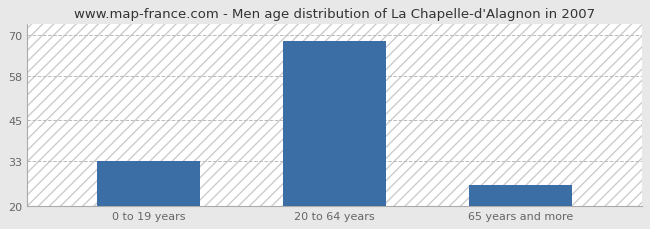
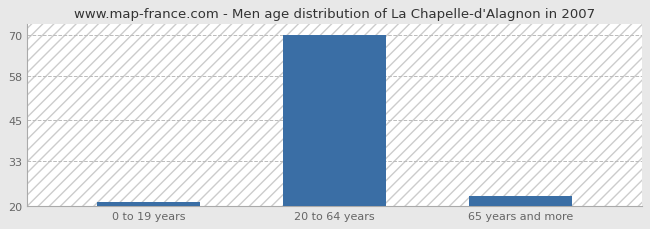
0 to 19 years: 33 -> 21
20 to 64 years: 68 -> 70
65 years and more: 26 -> 23
